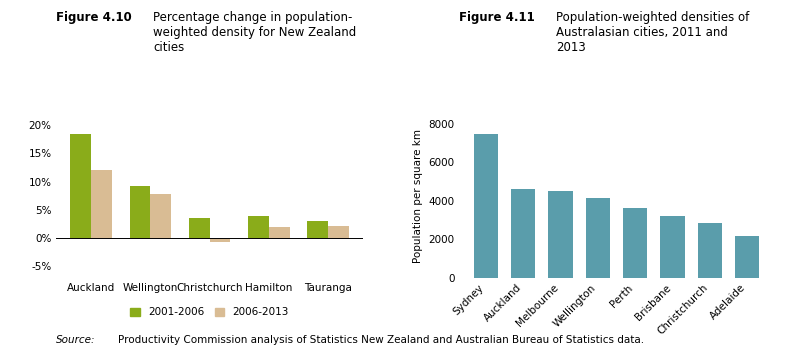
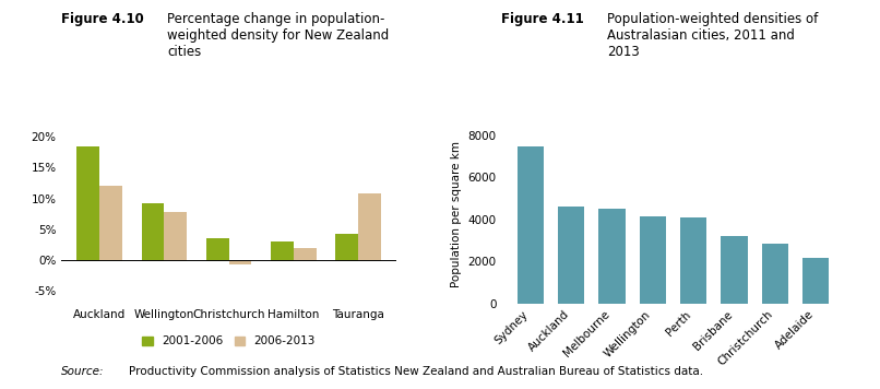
2001-2006/Hamilton: 4.0% -> 3.0%
2001-2006/Tauranga: 3.1% -> 4.2%
2006-2013/Tauranga: 2.2% -> 10.8%
Perth: 3600 -> 4100
